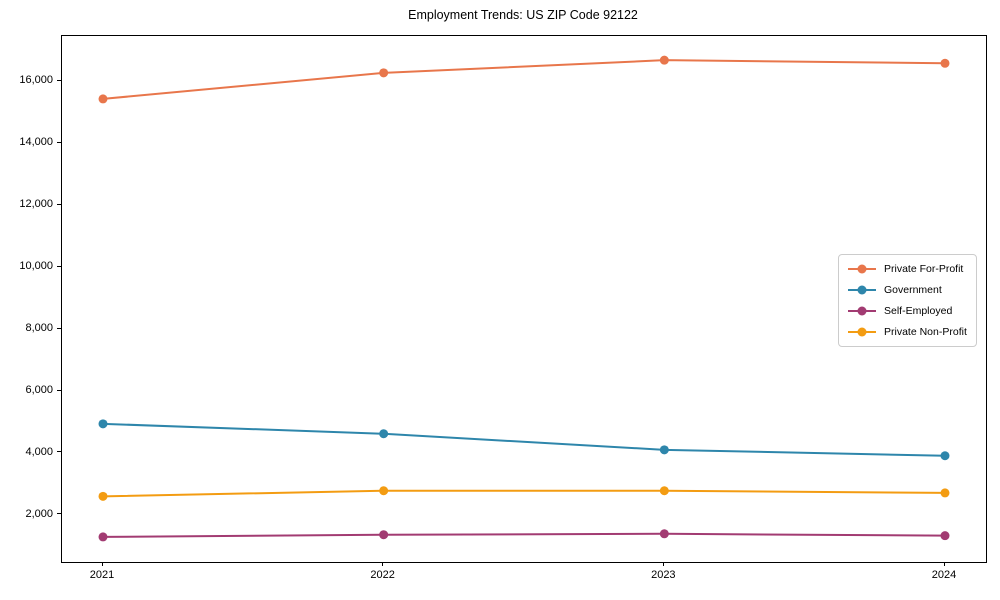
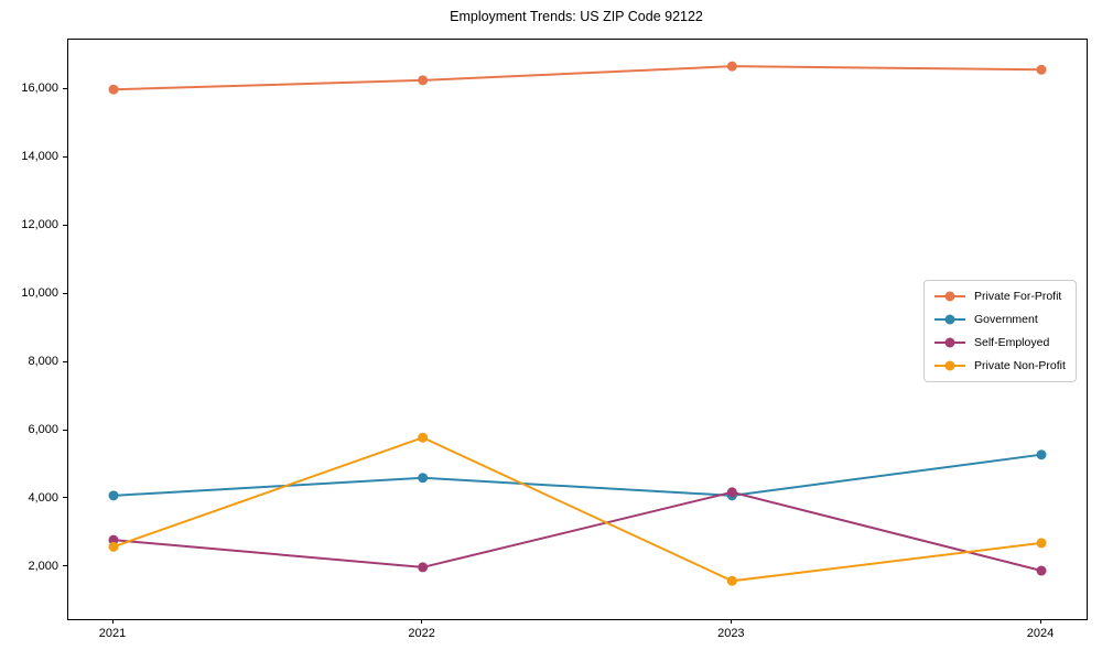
Private For-Profit/2021: 15400 -> 16000
Government/2021: 4900 -> 4100
Self-Employed/2021: 1300 -> 2800
Self-Employed/2022: 1400 -> 2000
Private Non-Profit/2022: 2800 -> 5800
Self-Employed/2023: 1400 -> 4200
Private Non-Profit/2023: 2800 -> 1600
Government/2024: 3900 -> 5300
Self-Employed/2024: 1300 -> 1900
